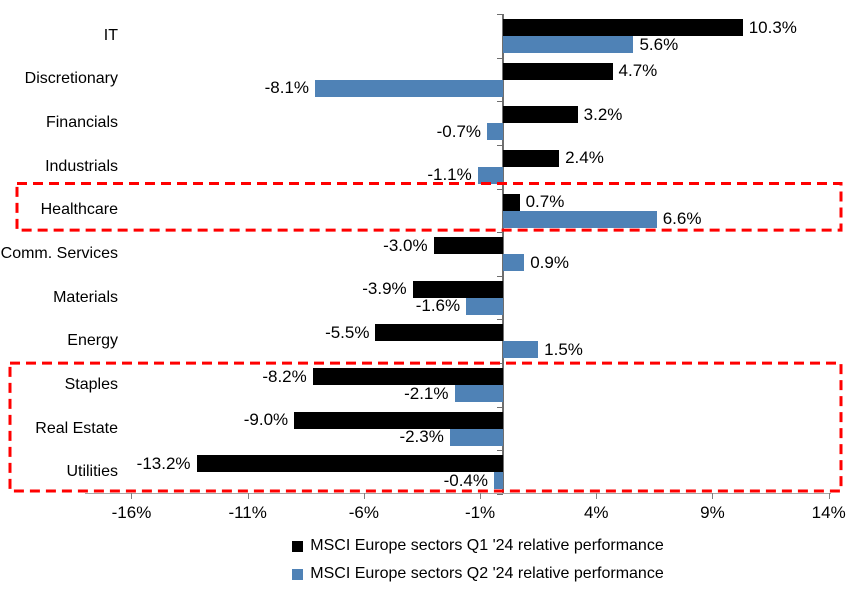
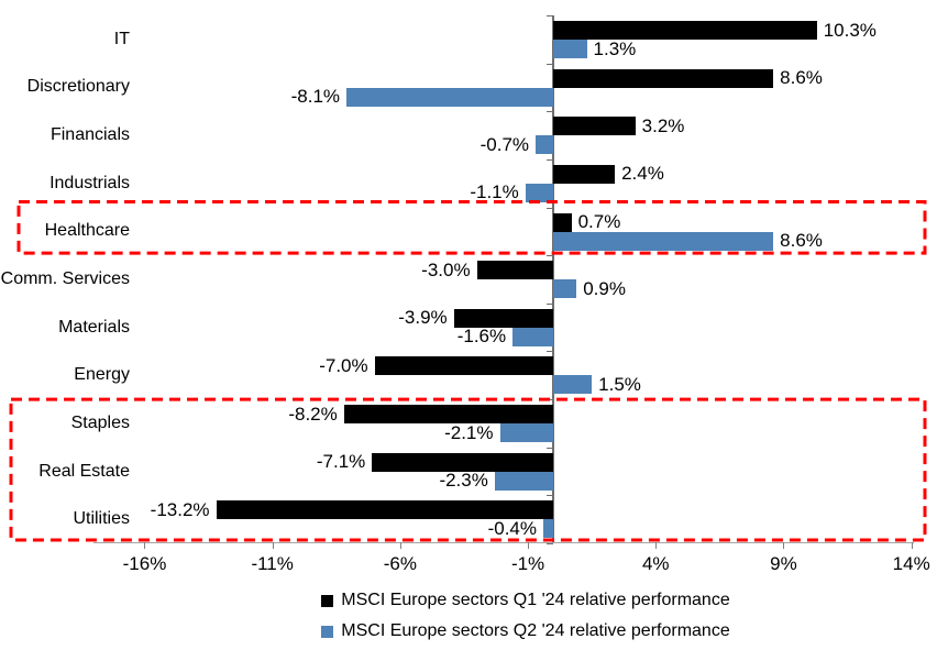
MSCI Europe sectors Q2 '24 relative performance/IT: 5.6% -> 1.3%
MSCI Europe sectors Q1 '24 relative performance/Discretionary: 4.7% -> 8.6%
MSCI Europe sectors Q2 '24 relative performance/Healthcare: 6.6% -> 8.6%
MSCI Europe sectors Q1 '24 relative performance/Energy: -5.5% -> -7.0%
MSCI Europe sectors Q1 '24 relative performance/Real Estate: -9.0% -> -7.1%
